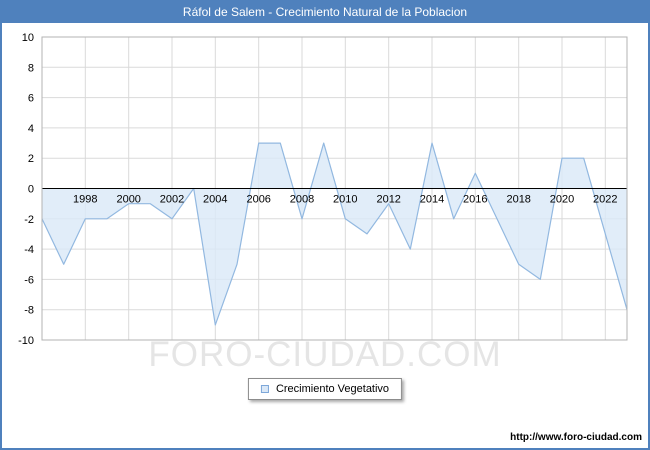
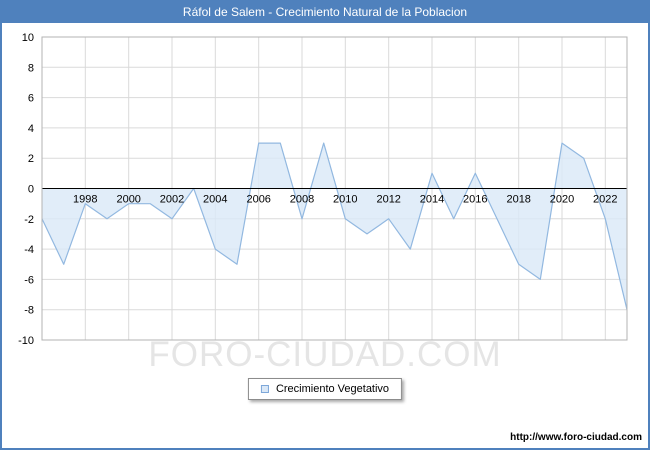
1998: -2 -> -1
2004: -9 -> -4
2012: -1 -> -2
2014: 3 -> 1
2020: 2 -> 3
2022: -3 -> -2
